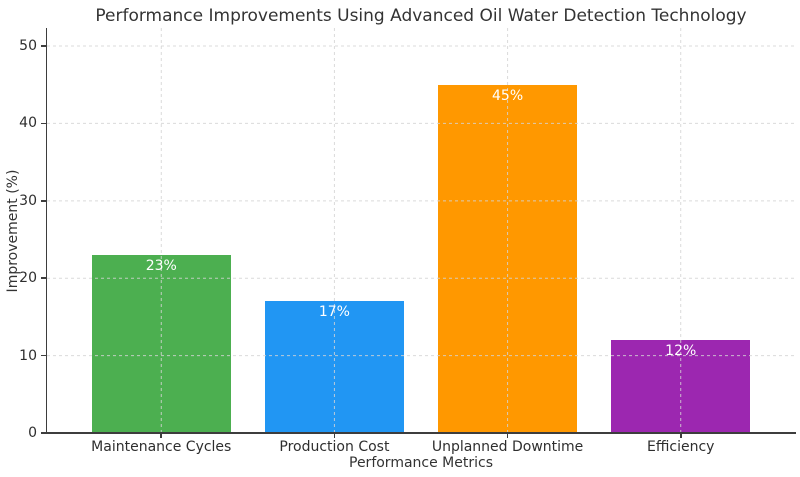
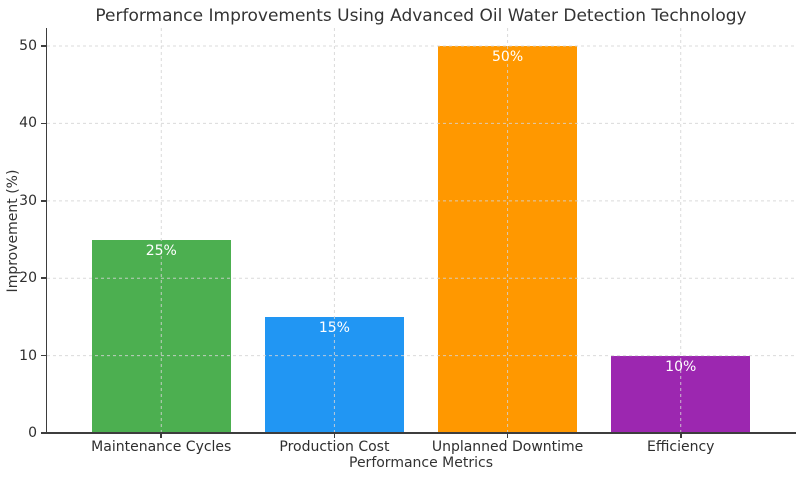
Maintenance Cycles: 23% -> 25%
Production Cost: 17% -> 15%
Unplanned Downtime: 45% -> 50%
Efficiency: 12% -> 10%
